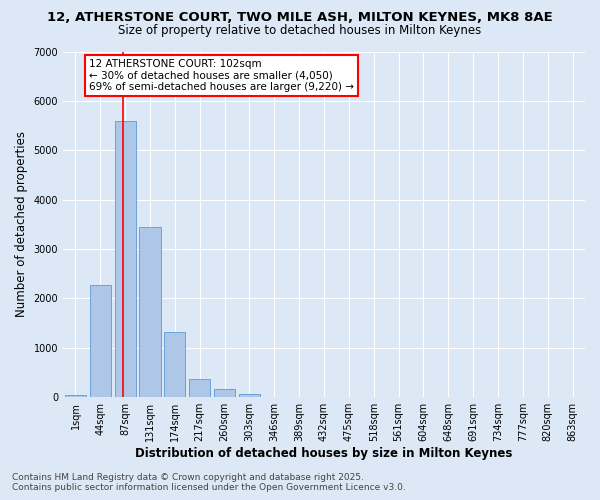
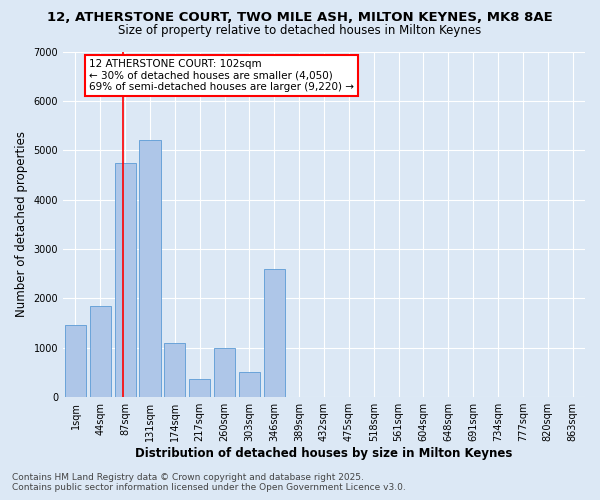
1sqm: 50 -> 1450
44sqm: 2280 -> 1850
87sqm: 5600 -> 4750
131sqm: 3450 -> 5200
174sqm: 1320 -> 1100
260sqm: 160 -> 1000
303sqm: 60 -> 500
346sqm: 10 -> 2600
